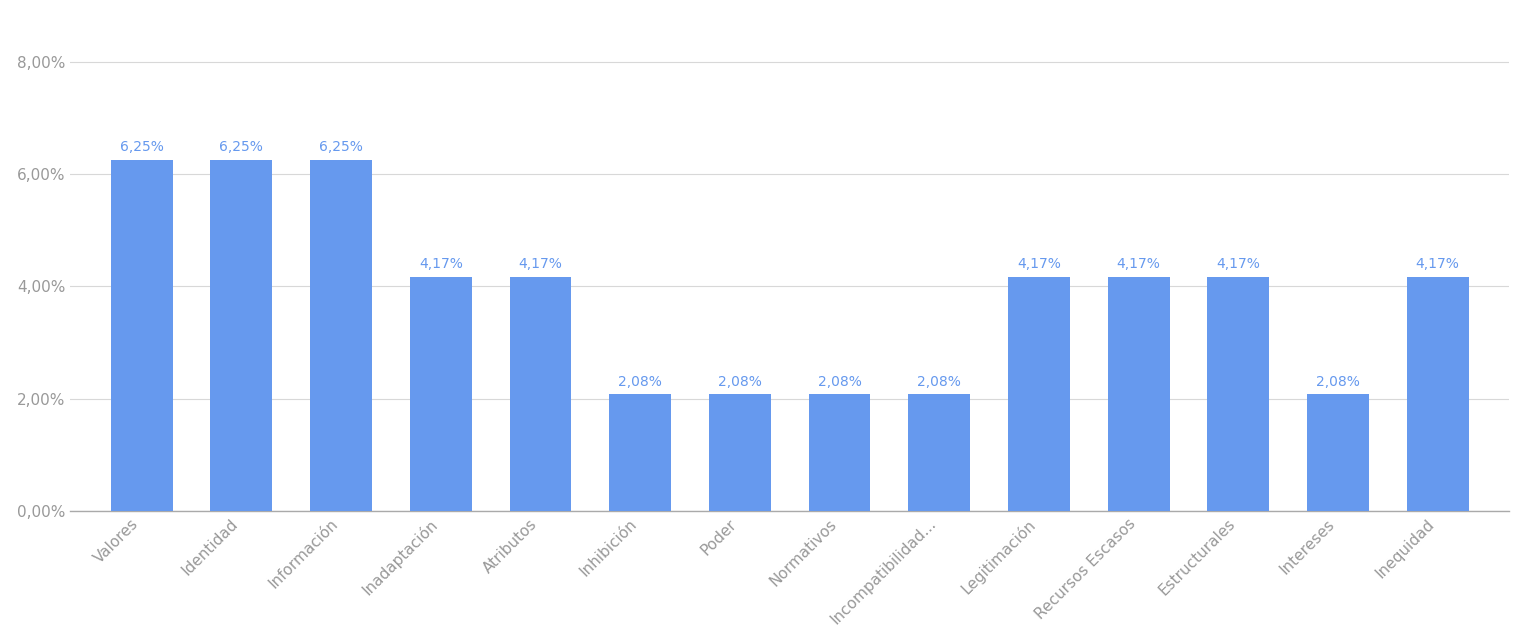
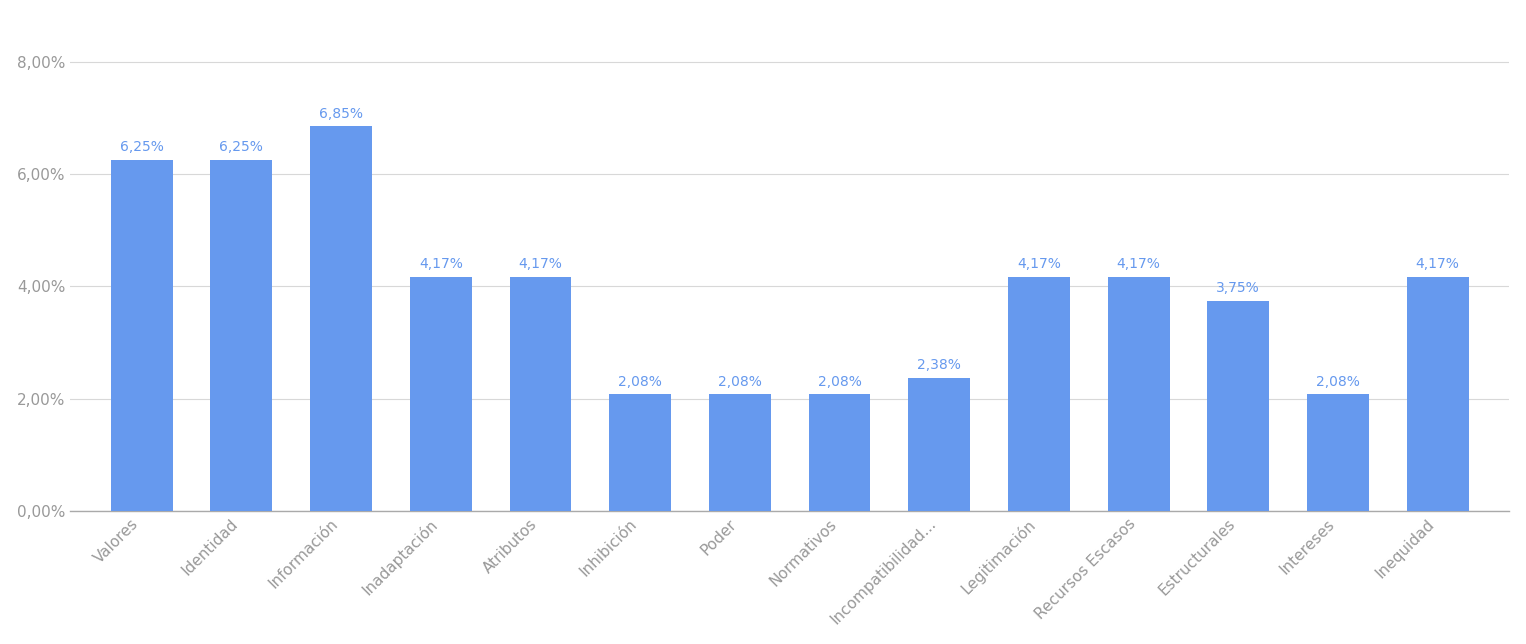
Información: 6,25% -> 6,85%
Incompatibilidad...: 2,08% -> 2,38%
Estructurales: 4,17% -> 3,75%
